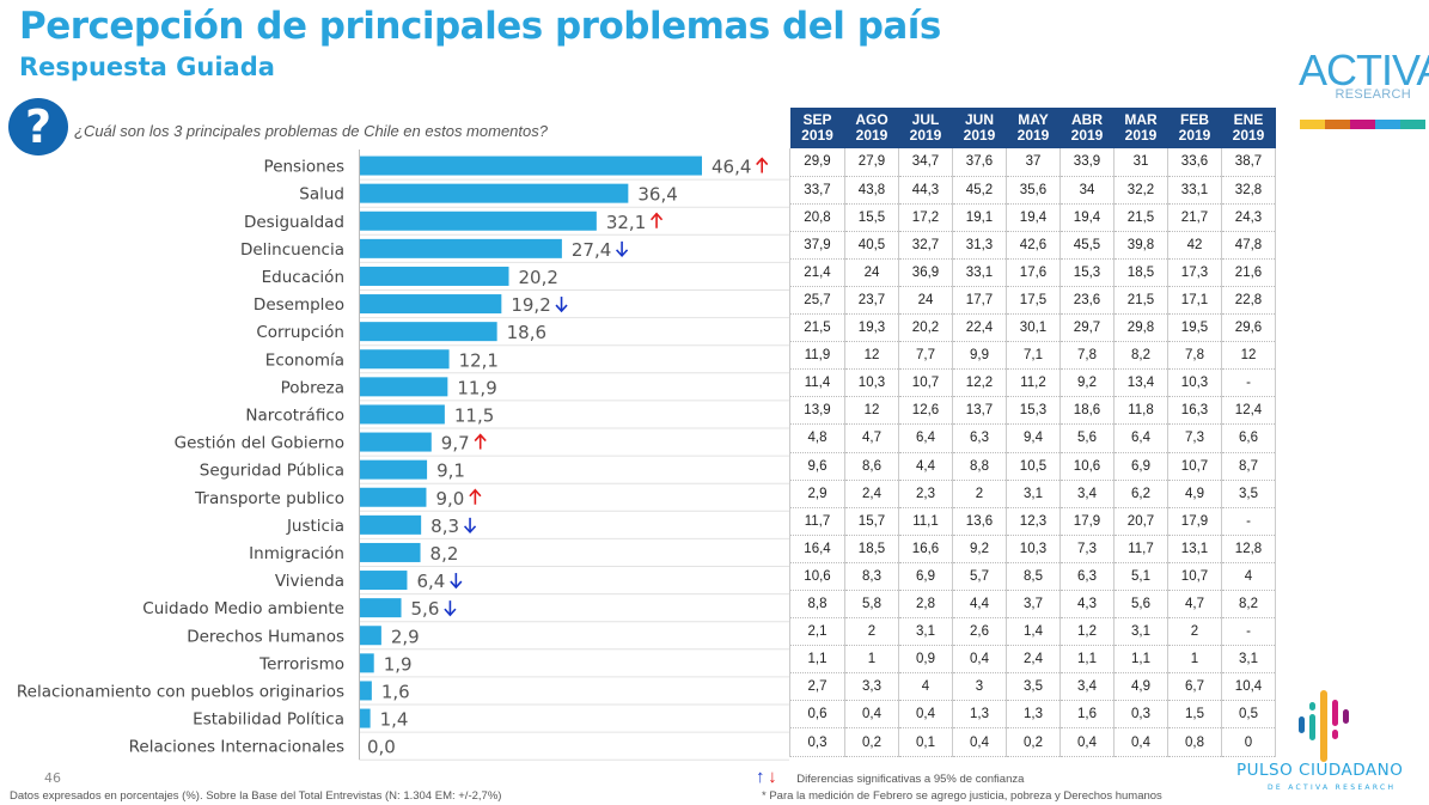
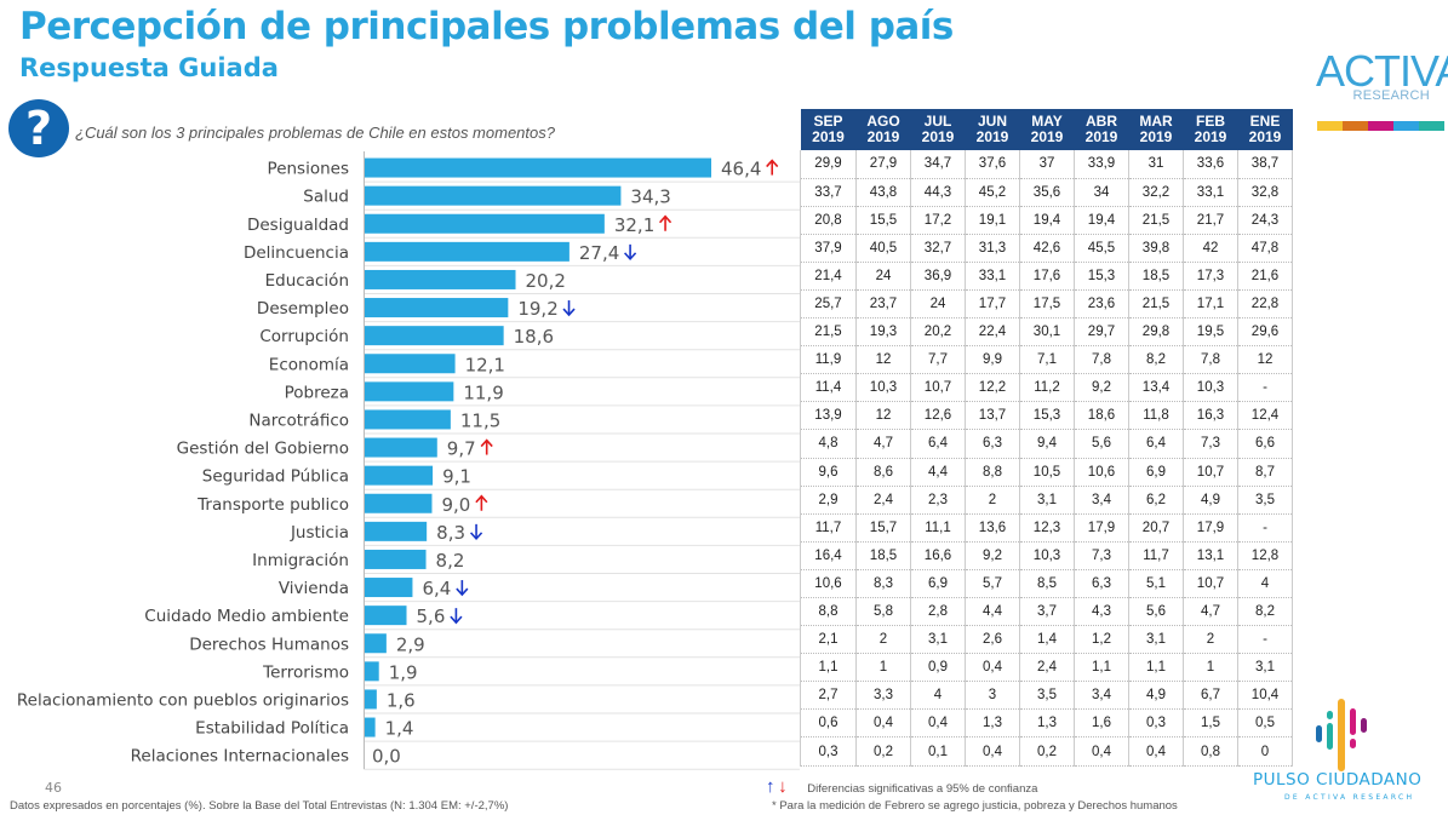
Salud: 36,4 -> 34,3
